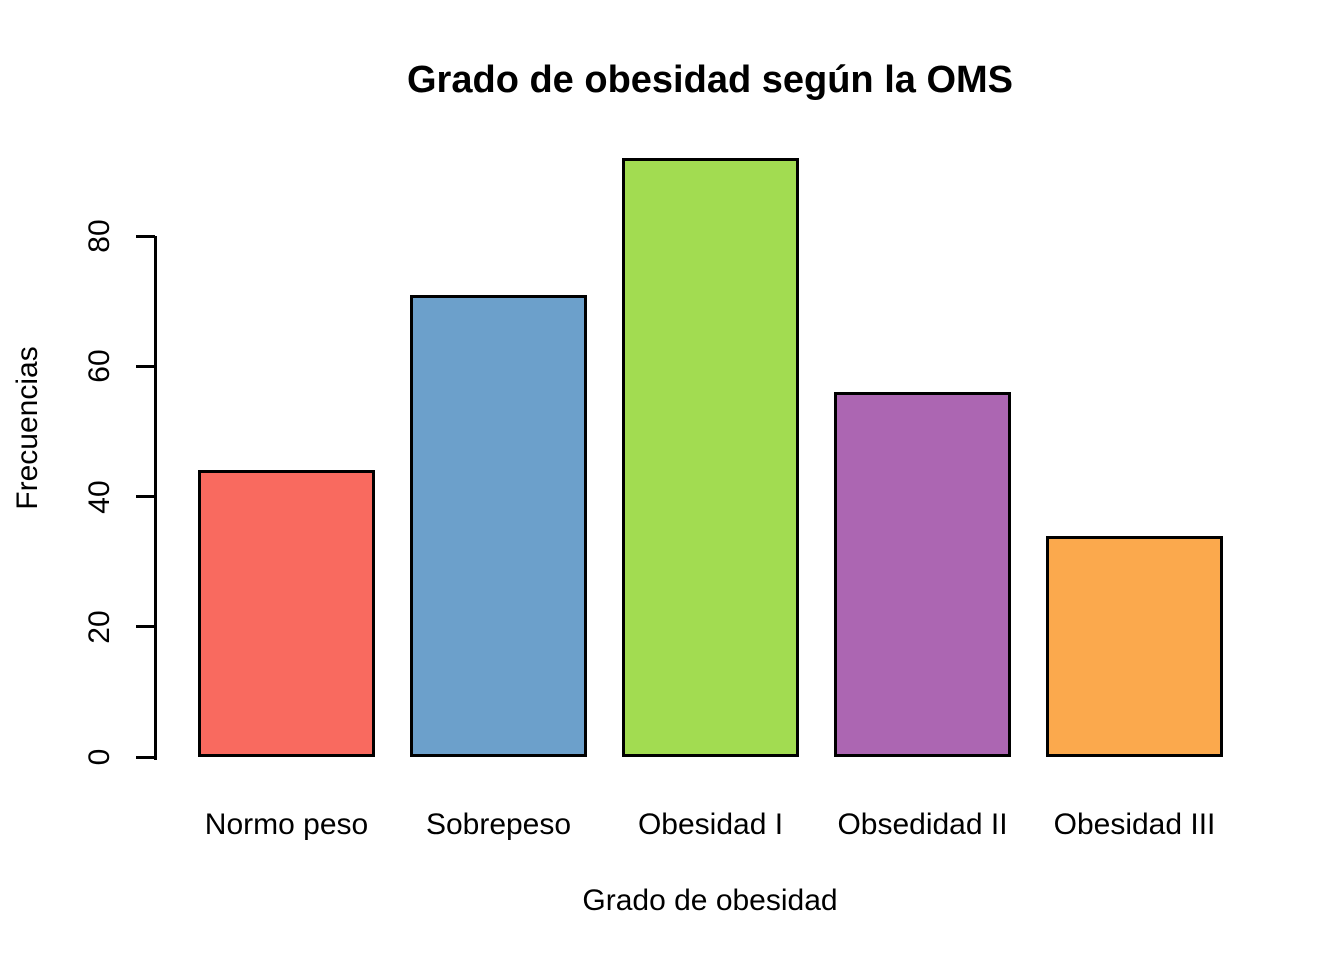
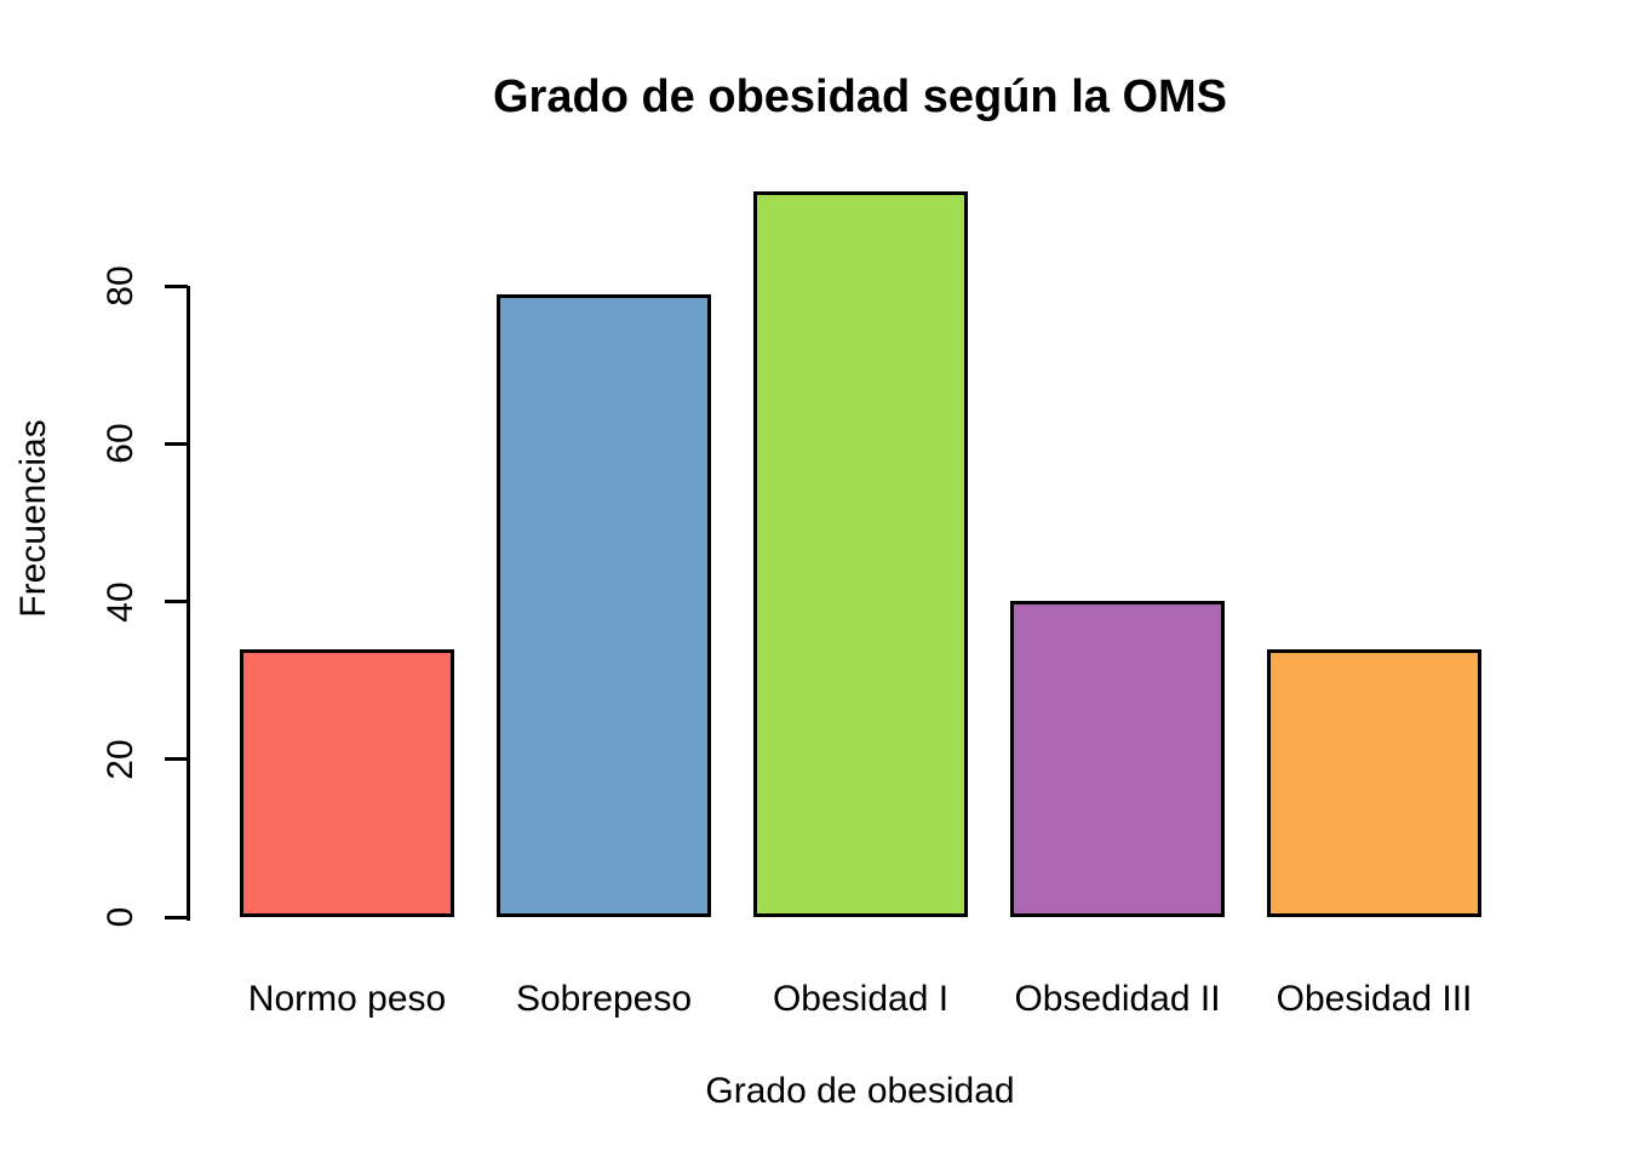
Normo peso: 44 -> 34
Sobrepeso: 71 -> 79
Obsedidad II: 56 -> 40
